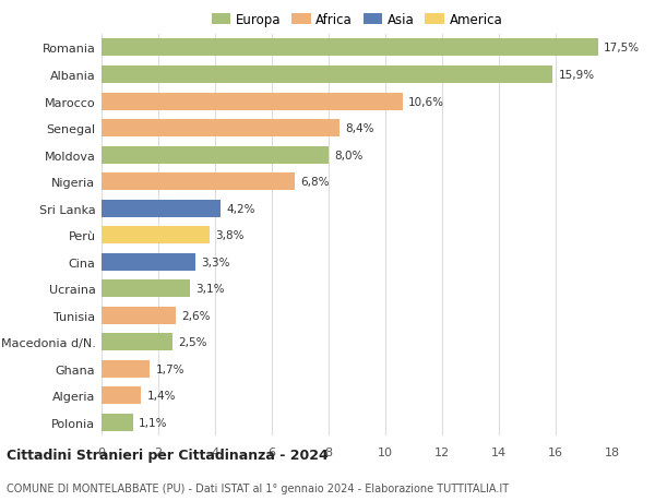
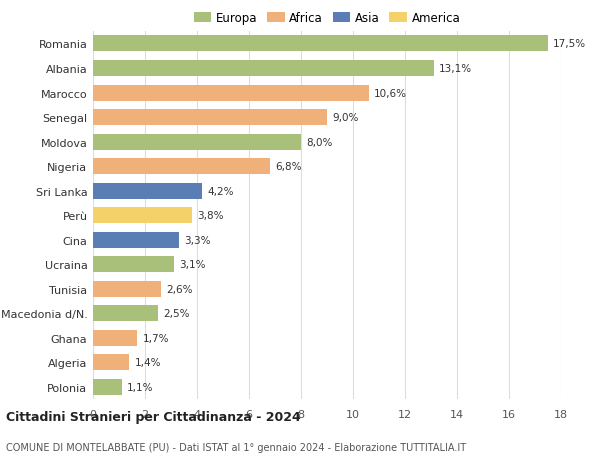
Albania: 15,9% -> 13,1%
Senegal: 8,4% -> 9,0%
